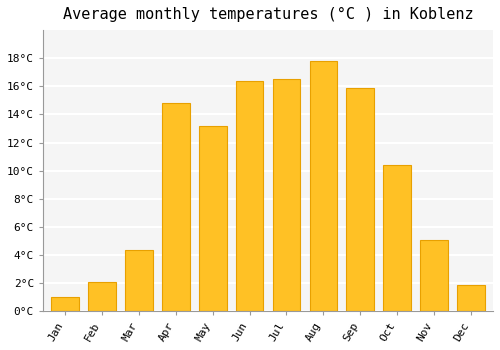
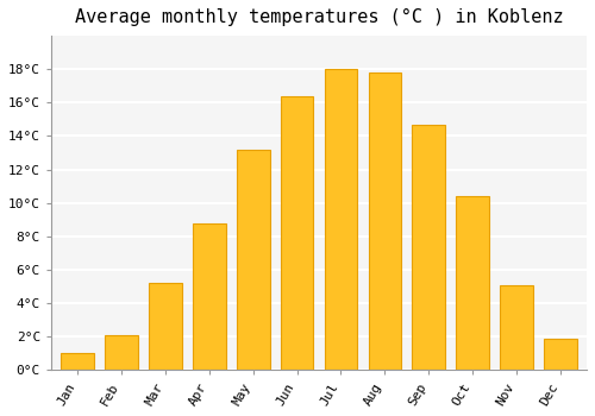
Mar: 4.4°C -> 5.2°C
Apr: 14.8°C -> 8.8°C
Jul: 16.5°C -> 18.0°C
Sep: 15.9°C -> 14.7°C
